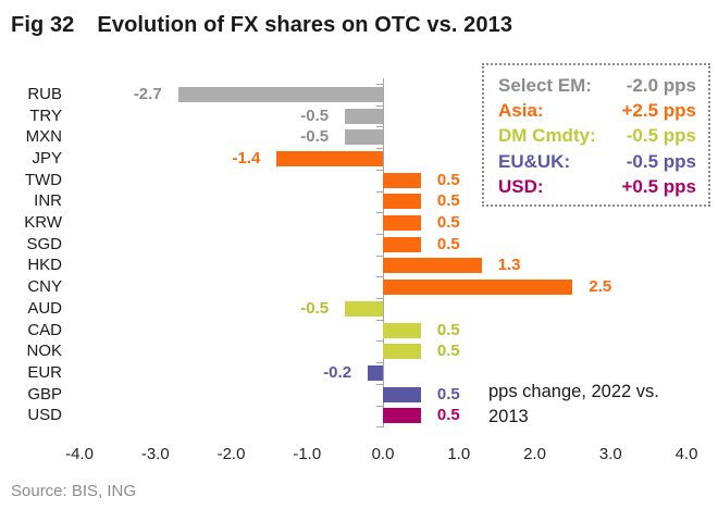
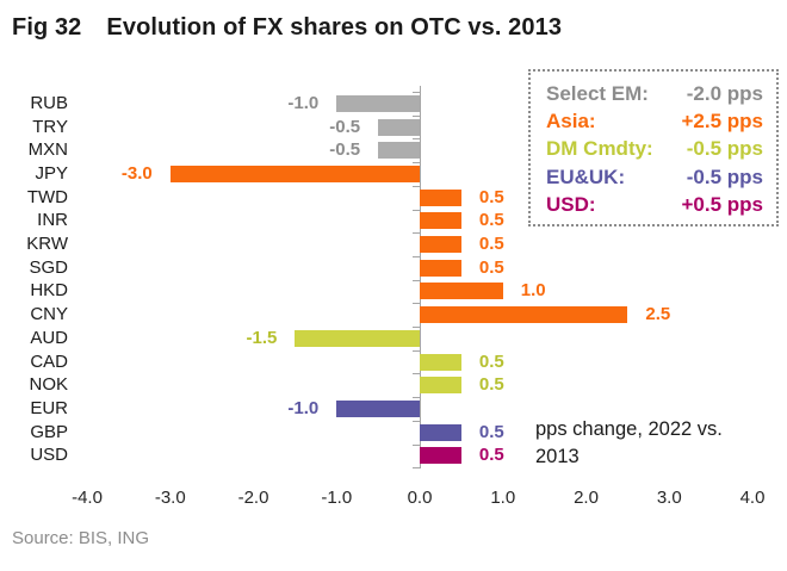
RUB: -2.7 -> -1.0
JPY: -1.4 -> -3.0
HKD: 1.3 -> 1.0
AUD: -0.5 -> -1.5
EUR: -0.2 -> -1.0
